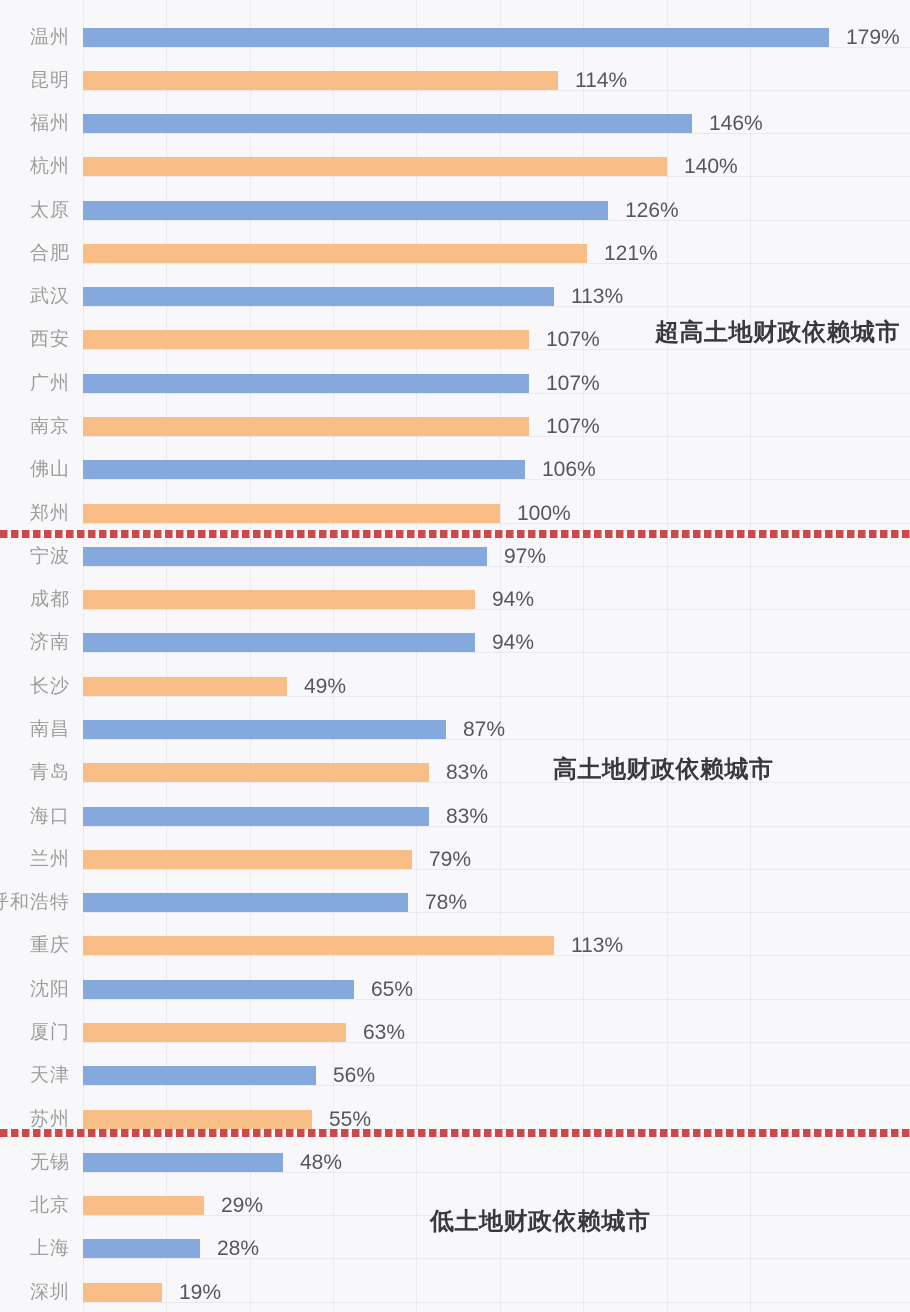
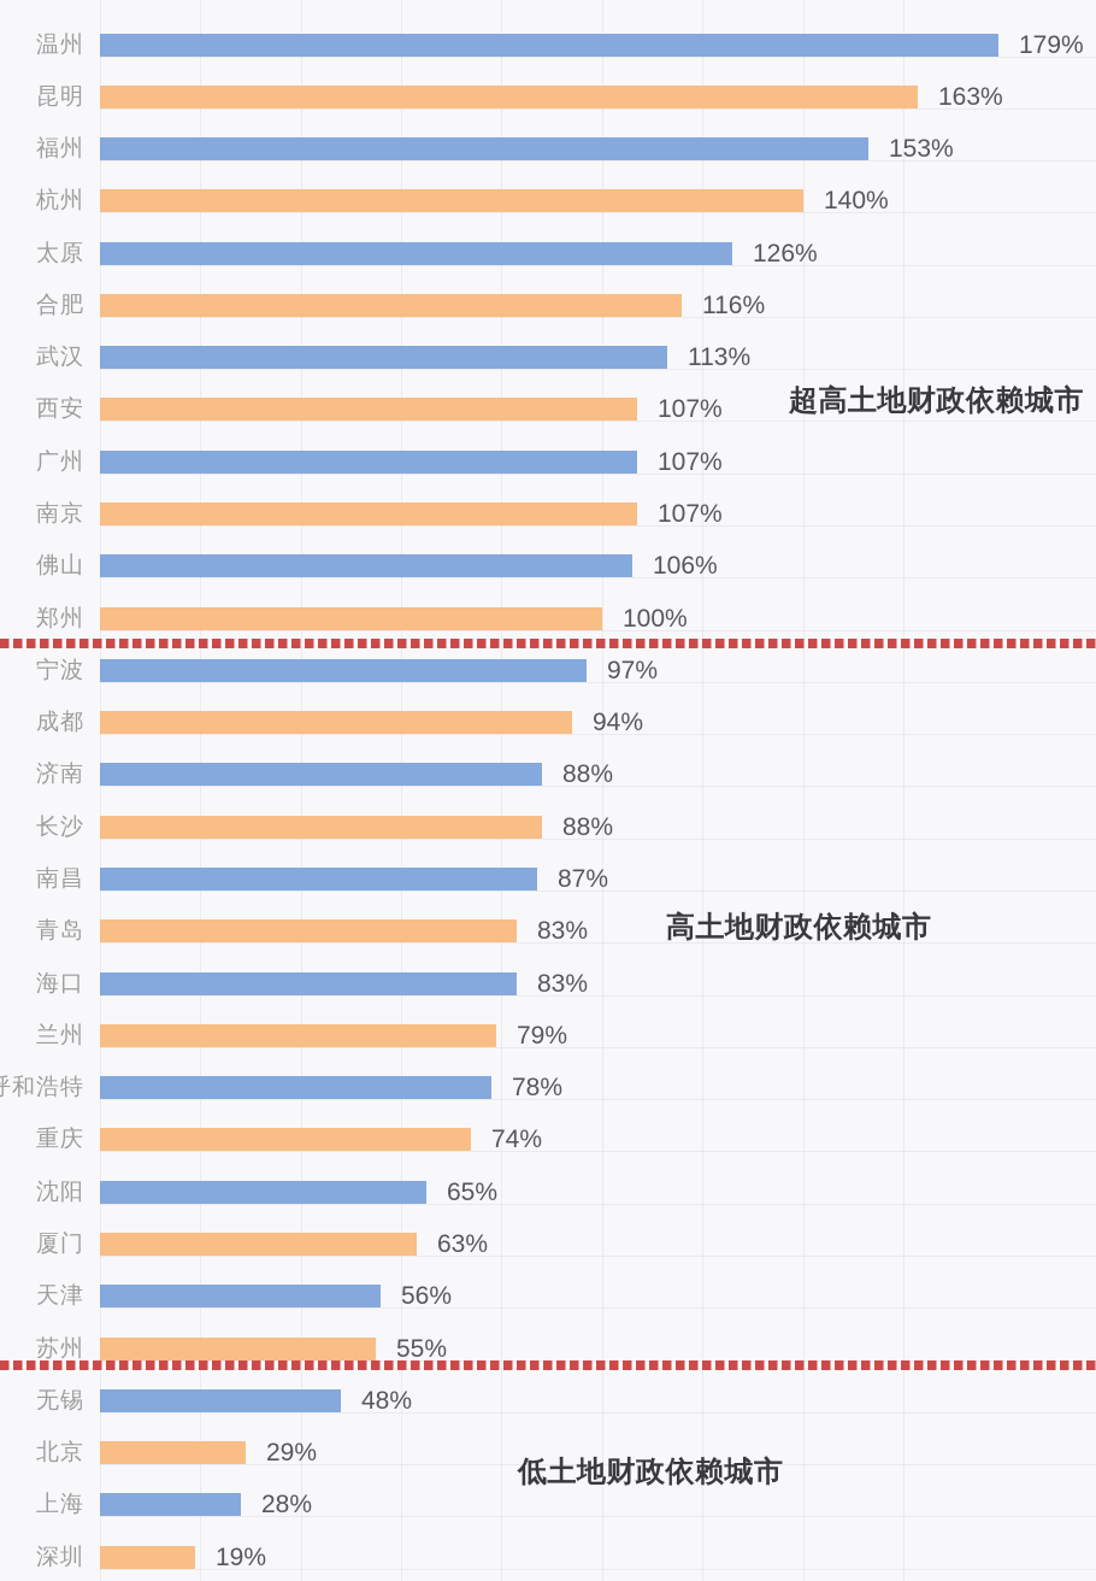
昆明: 114% -> 163%
福州: 146% -> 153%
合肥: 121% -> 116%
济南: 94% -> 88%
长沙: 49% -> 88%
重庆: 113% -> 74%
